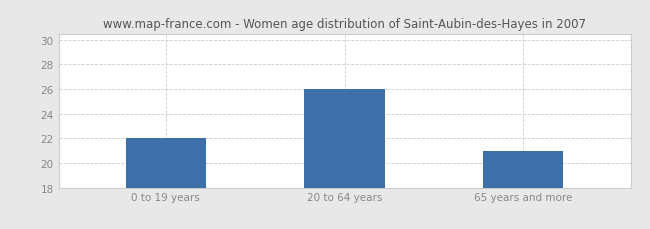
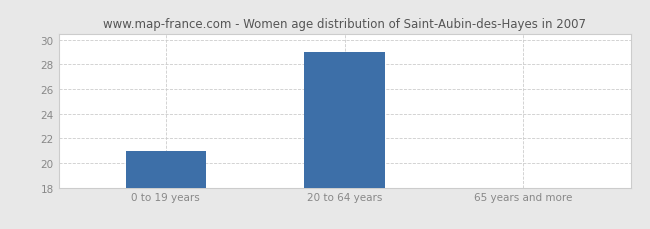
0 to 19 years: 22 -> 21
20 to 64 years: 26 -> 29
65 years and more: 21 -> 18
